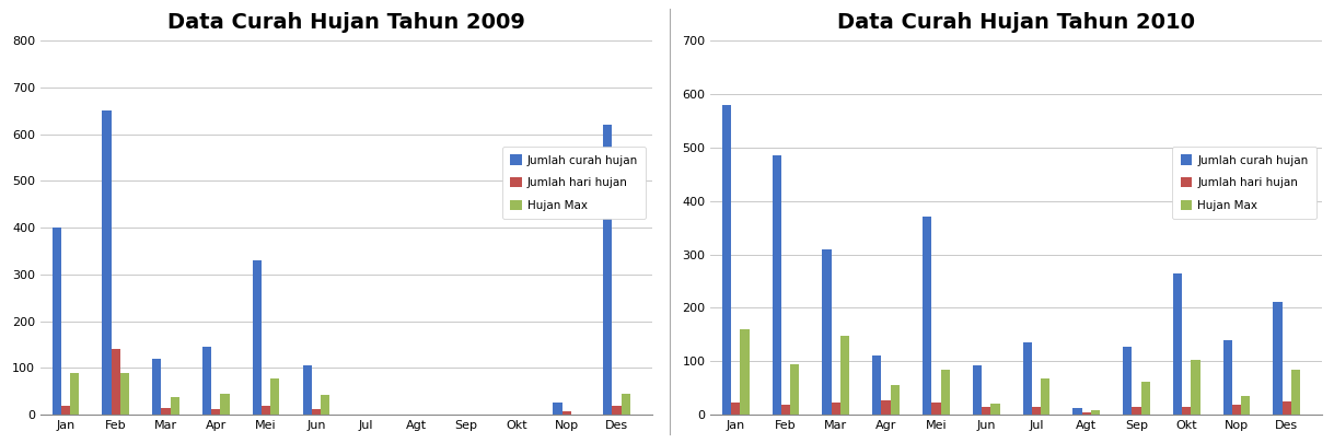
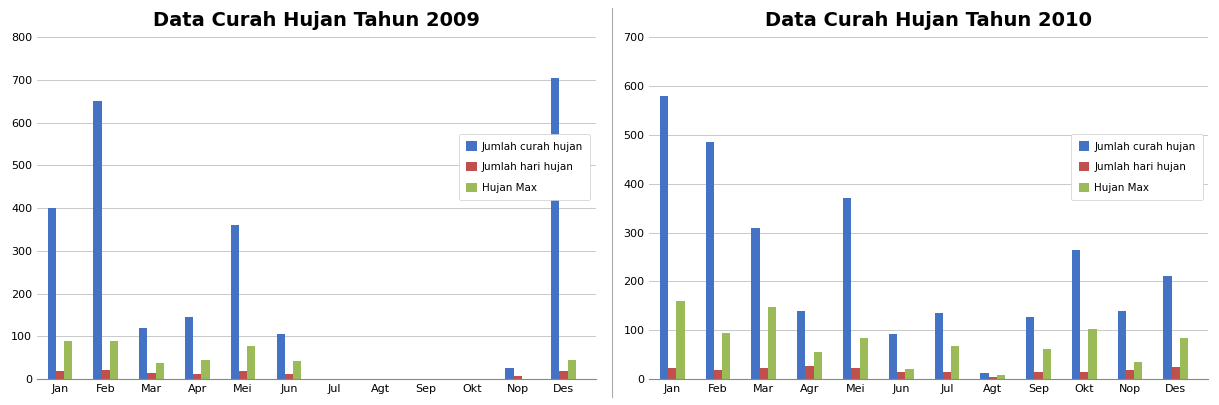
Data Curah Hujan Tahun 2009/Jumlah hari hujan/Feb: 140 -> 20
Data Curah Hujan Tahun 2009/Jumlah curah hujan/Mei: 330 -> 360
Data Curah Hujan Tahun 2009/Jumlah curah hujan/Des: 620 -> 705
Data Curah Hujan Tahun 2010/Jumlah curah hujan/Agr: 110 -> 140
